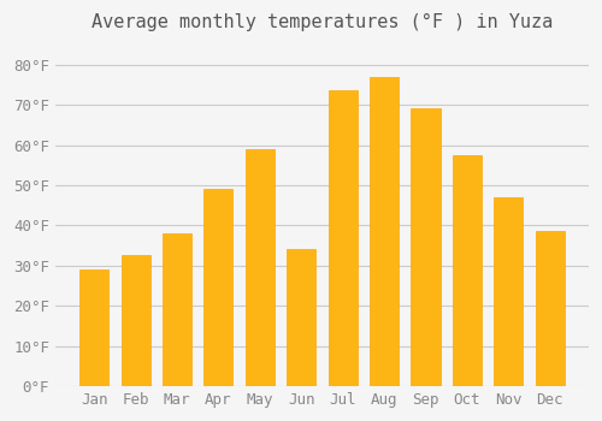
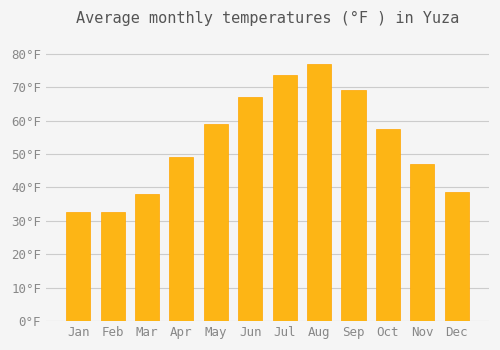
Jan: 29.0°F -> 32.5°F
Jun: 34.0°F -> 67.0°F
